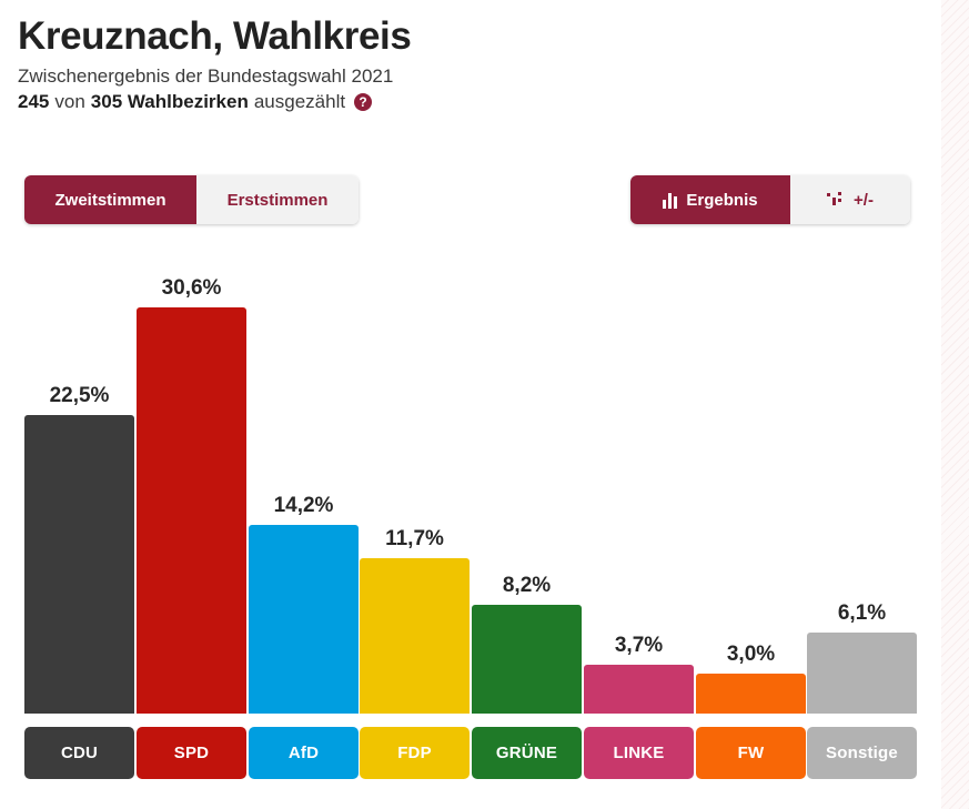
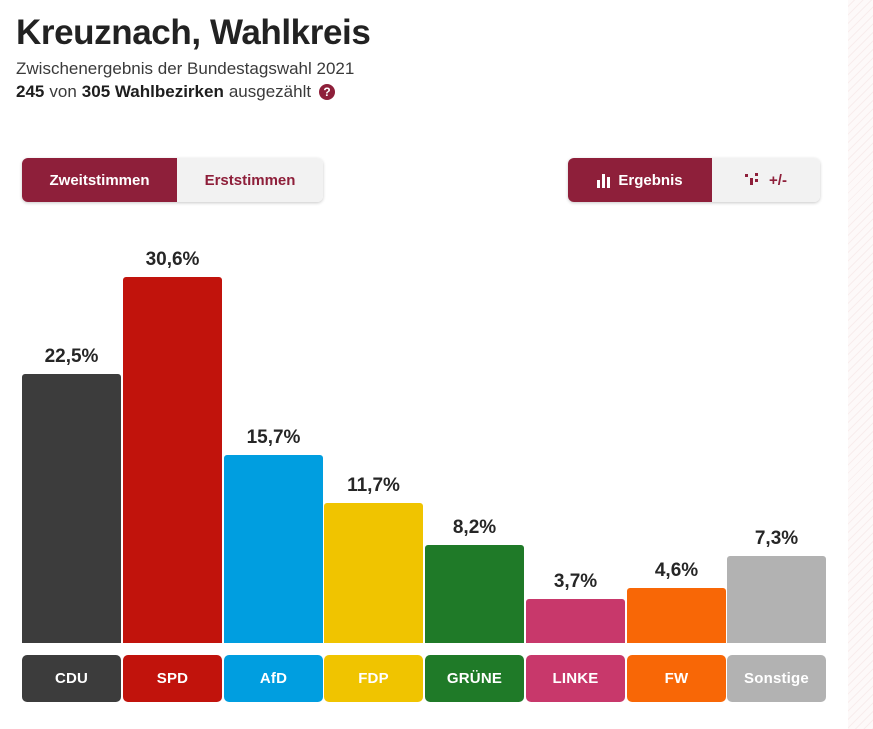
AfD: 14,2% -> 15,7%
FW: 3,0% -> 4,6%
Sonstige: 6,1% -> 7,3%
